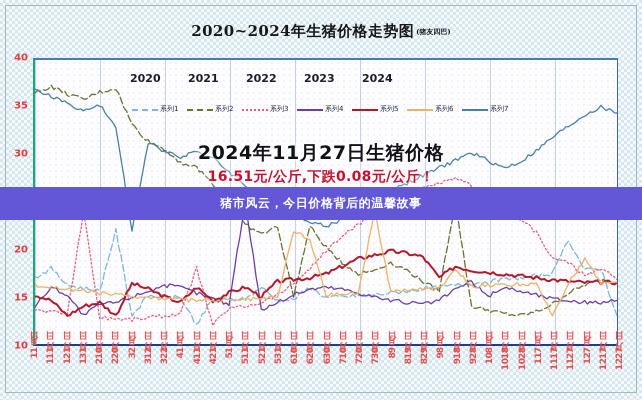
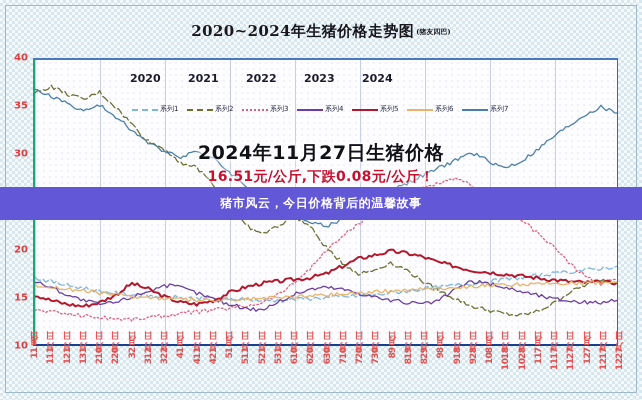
系列4/1月1日: 14 -> 17
系列1/1月11日: 18 -> 17
系列5/1月21日: 13 -> 14
系列3/1月31日: 24 -> 13
系列4/1月31日: 13 -> 15
系列1/2月20日: 22 -> 15
系列2/2月20日: 37 -> 35
系列5/2月20日: 13 -> 15
系列7/2月20日: 33 -> 34
系列1/3月2日: 13 -> 15
系列7/3月2日: 22 -> 33
系列1/4月11日: 12 -> 15
系列3/4月11日: 18 -> 13
系列5/4月11日: 16 -> 14
系列3/4月21日: 12 -> 14
系列4/5月11日: 25 -> 14
系列1/5月21日: 16 -> 15
系列5/5月21日: 15 -> 16
系列7/5月31日: 26 -> 24
系列2/6月10日: 15 -> 24
系列6/6月10日: 22 -> 15
系列1/6月20日: 16 -> 15
系列6/6月20日: 21 -> 15
系列6/7月30日: 24 -> 16
系列5/9月8日: 17 -> 19
系列2/9月18日: 25 -> 15
系列6/9月18日: 18 -> 16
系列4/10月8日: 15 -> 16
系列3/11月17日: 19 -> 20
系列6/11月17日: 13 -> 16
系列1/11月27日: 21 -> 18
系列6/12月7日: 19 -> 16
系列3/12月17日: 18 -> 16
系列1/12月27日: 13 -> 18
